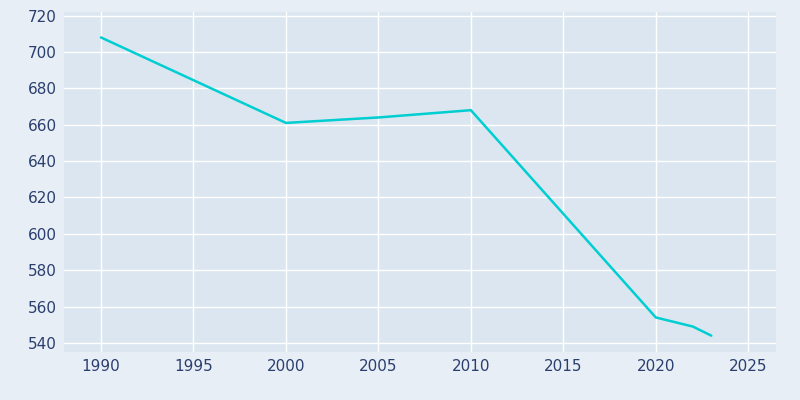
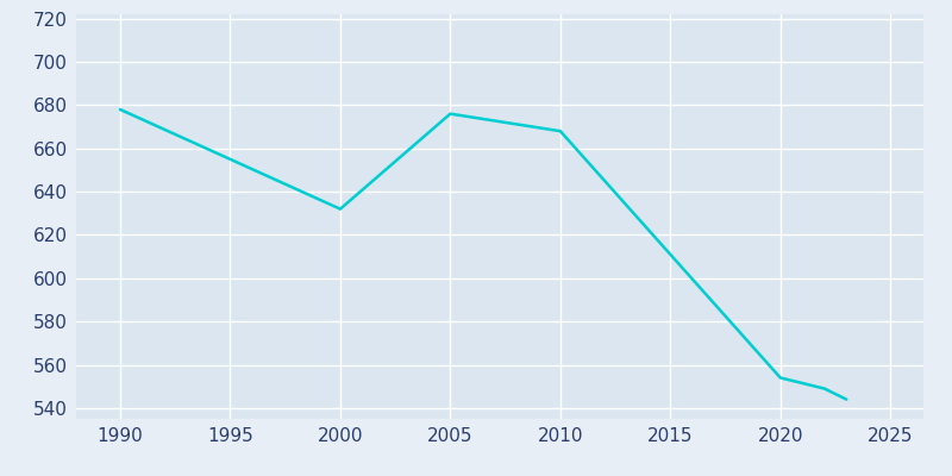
1990: 708 -> 678
2000: 661 -> 632
2005: 664 -> 676
